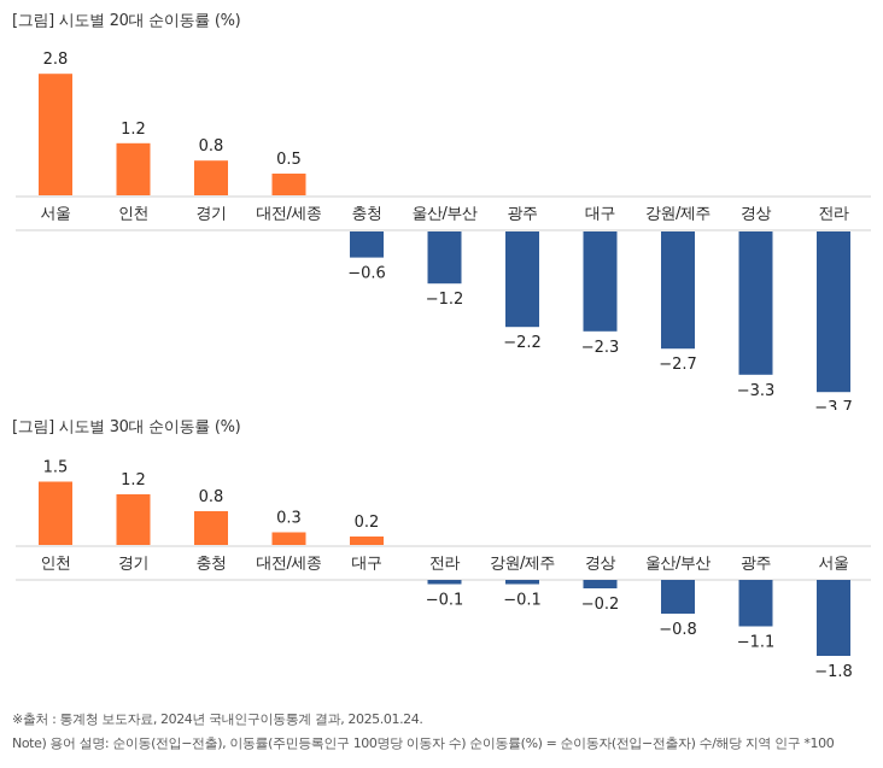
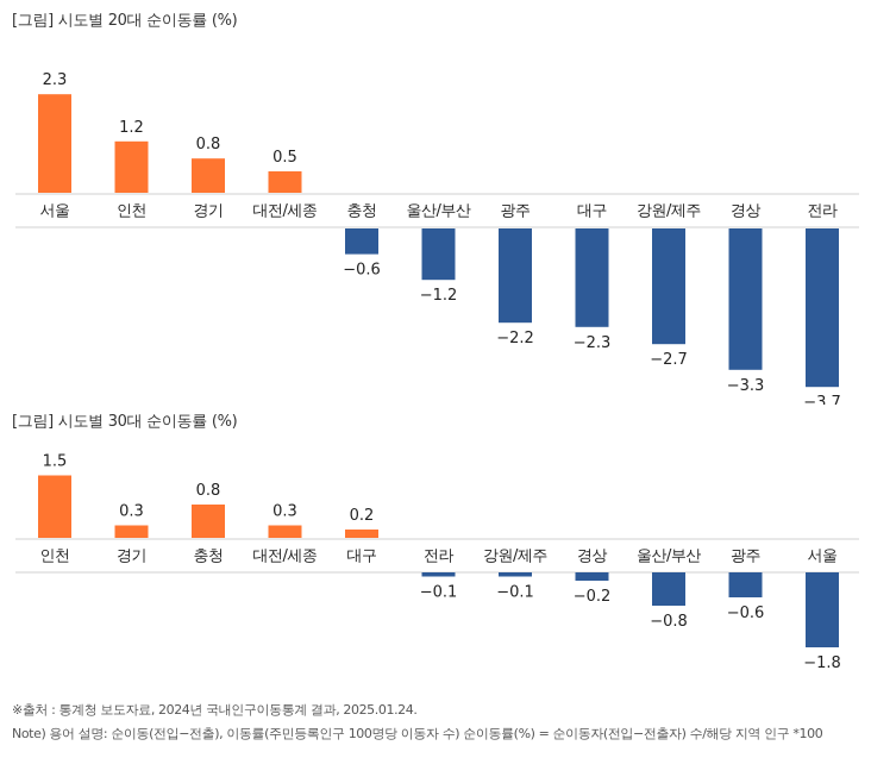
[그림] 시도별 20대 순이동률 (%)/서울: 2.8 -> 2.3
[그림] 시도별 30대 순이동률 (%)/경기: 1.2 -> 0.3
[그림] 시도별 30대 순이동률 (%)/광주: −1.1 -> −0.6
